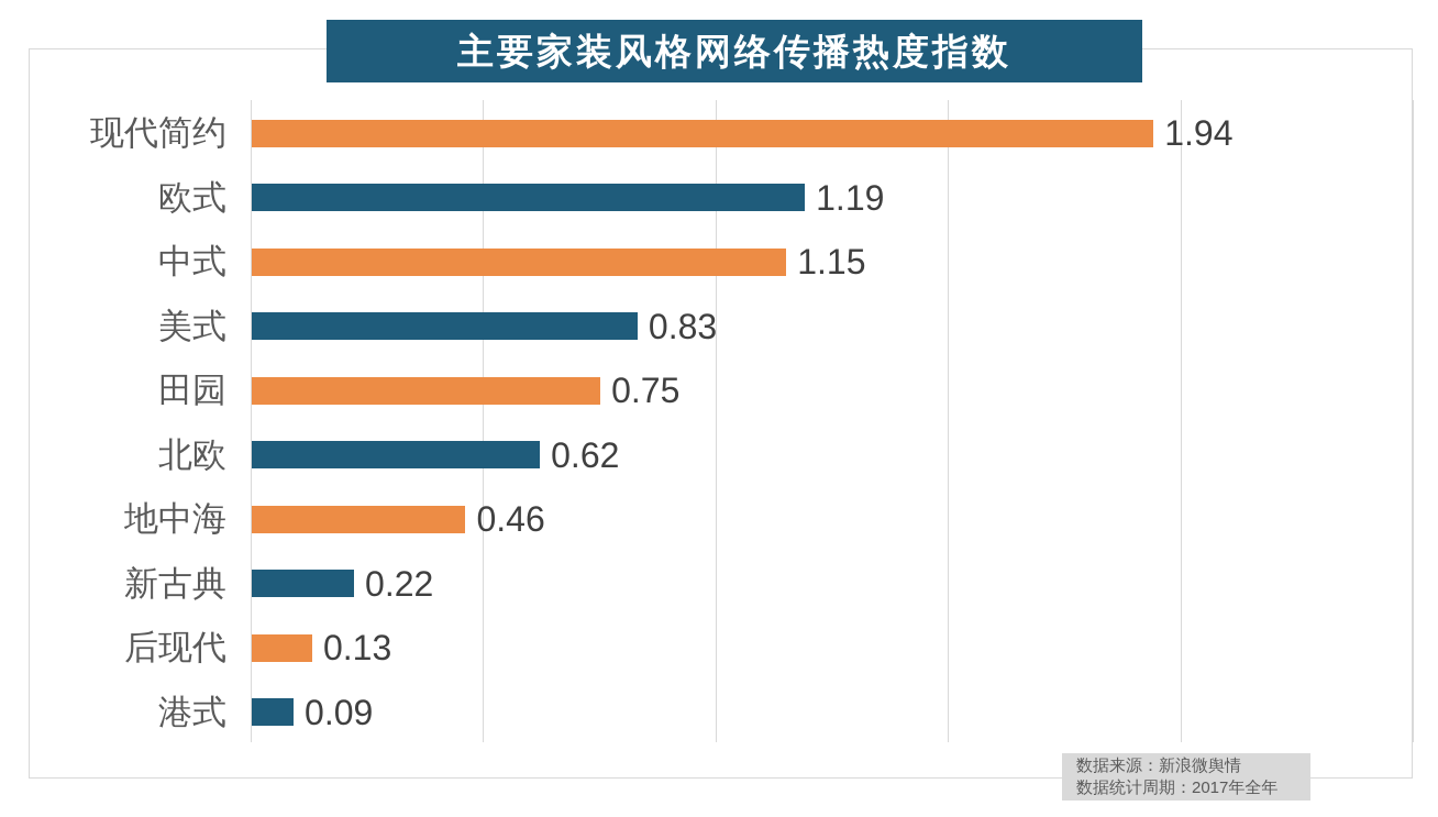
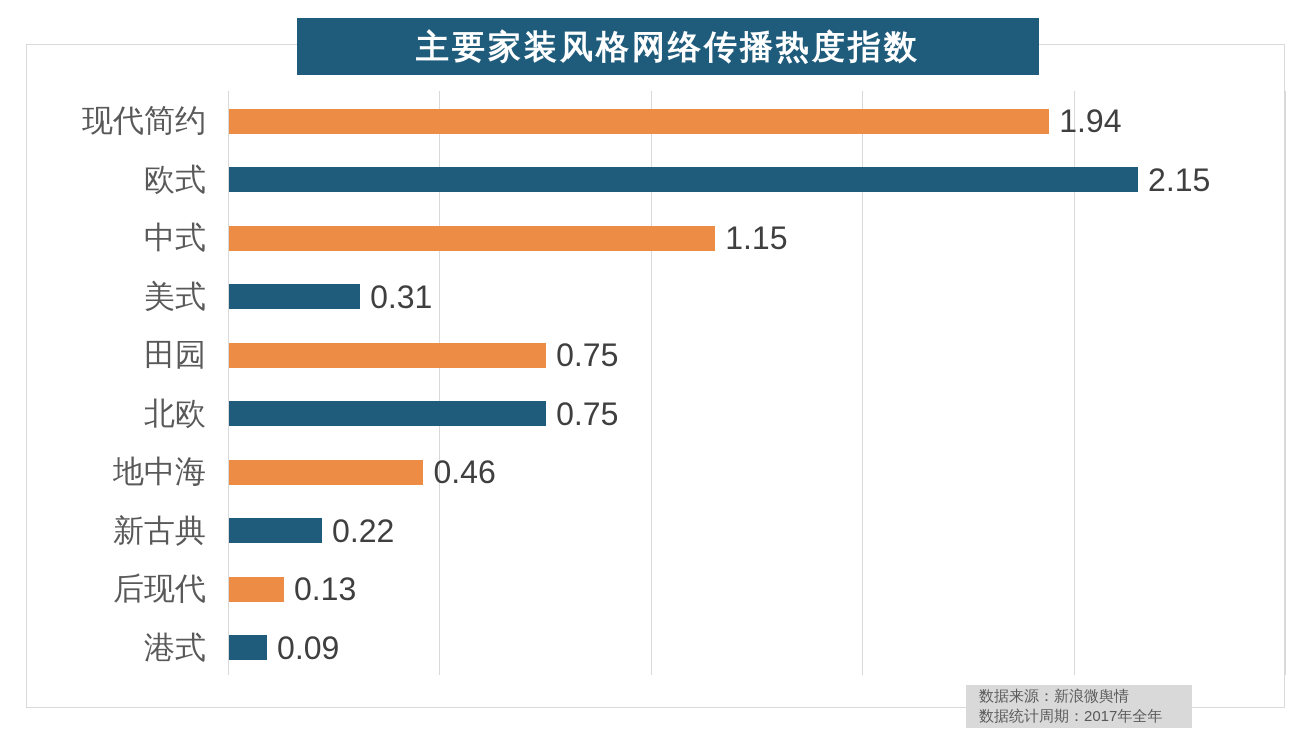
欧式: 1.19 -> 2.15
美式: 0.83 -> 0.31
北欧: 0.62 -> 0.75
